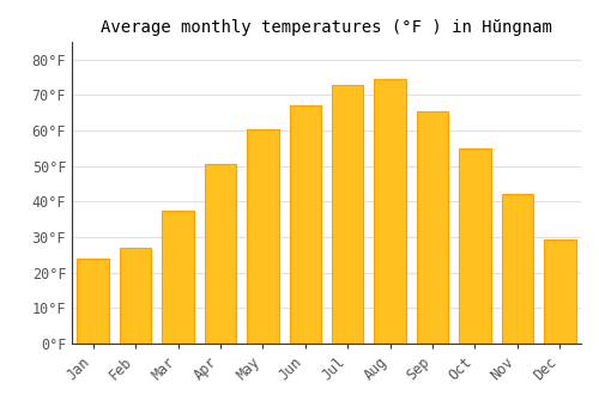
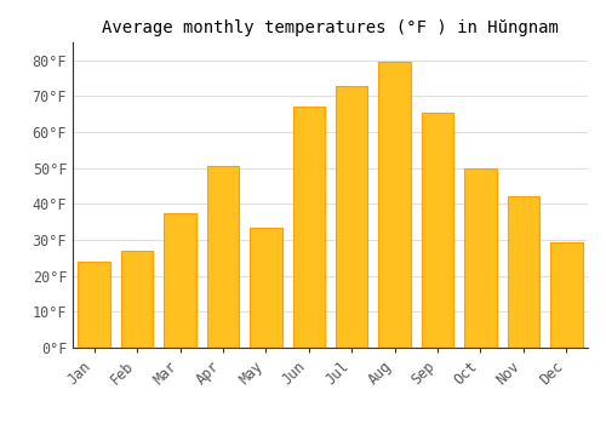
May: 60.5°F -> 33.5°F
Aug: 74.5°F -> 79.5°F
Oct: 55.0°F -> 50.0°F
